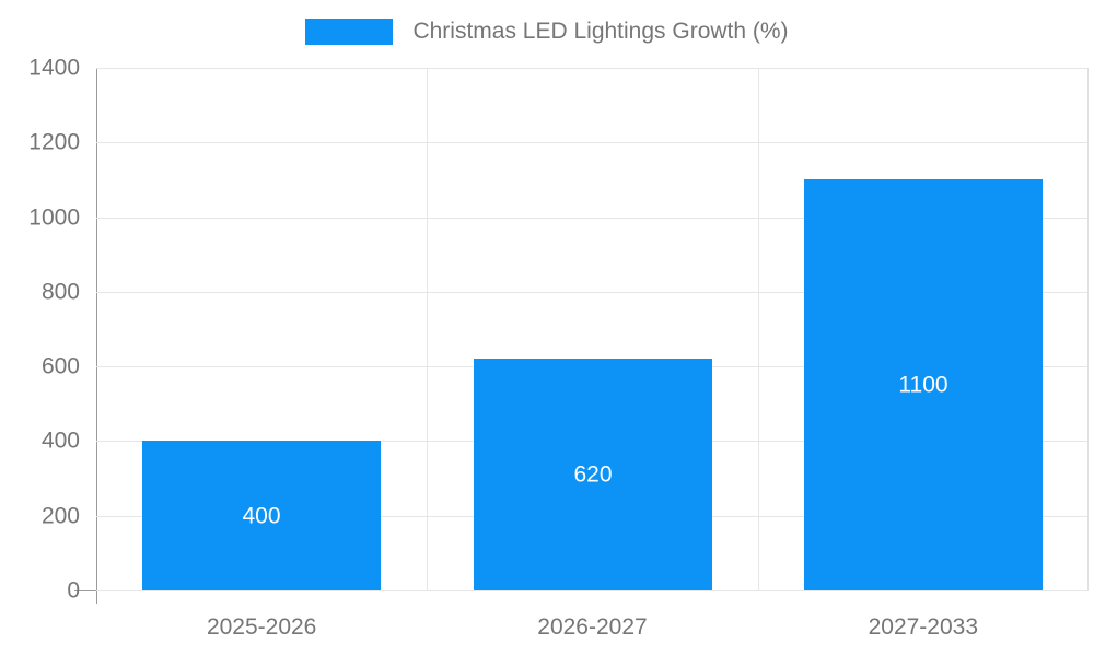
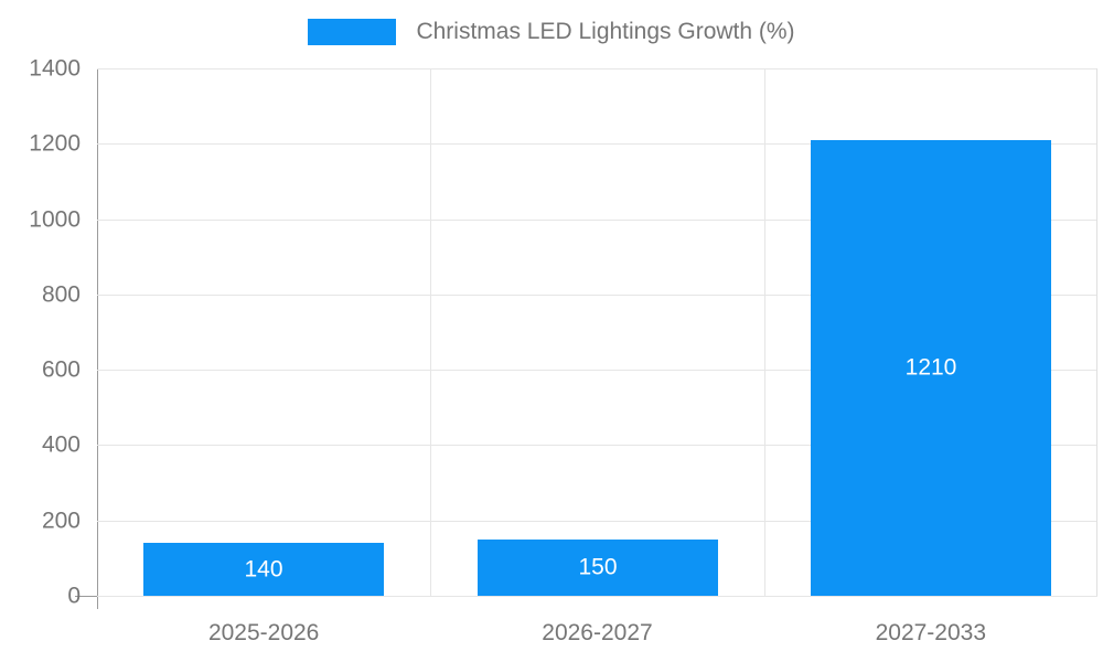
2025-2026: 400 -> 140
2026-2027: 620 -> 150
2027-2033: 1100 -> 1210
